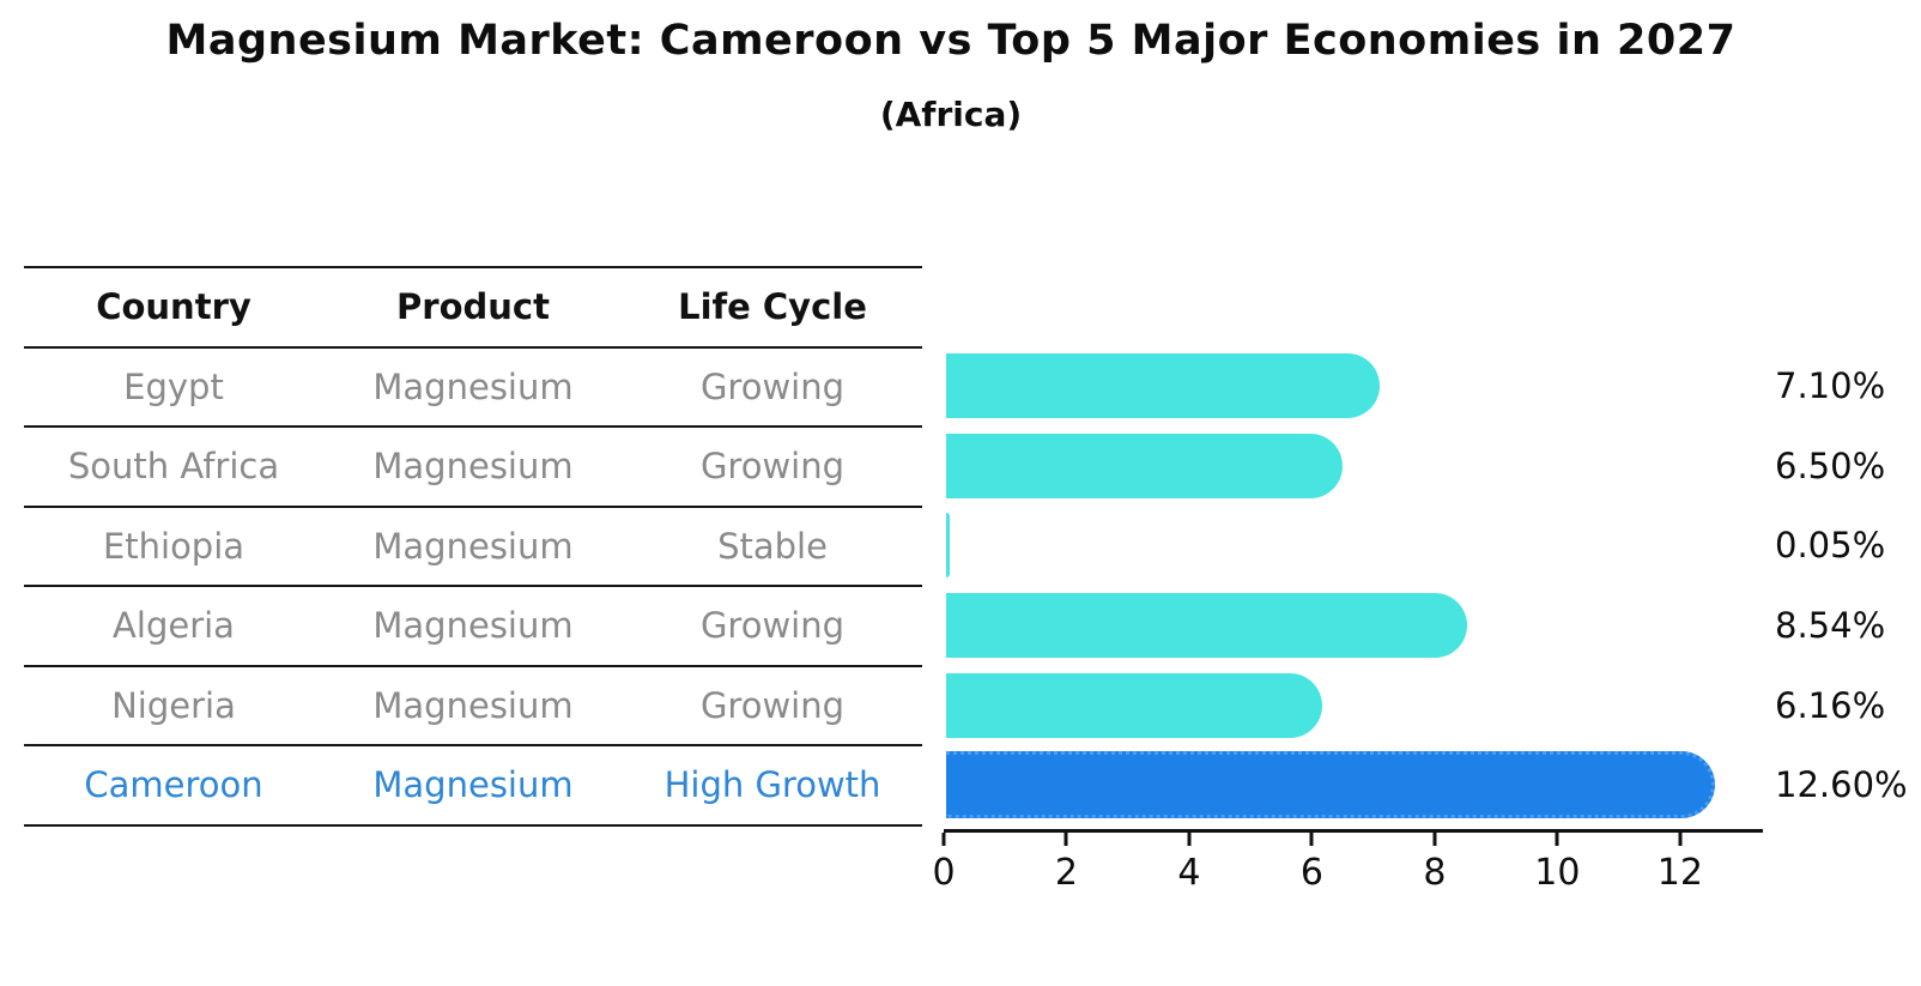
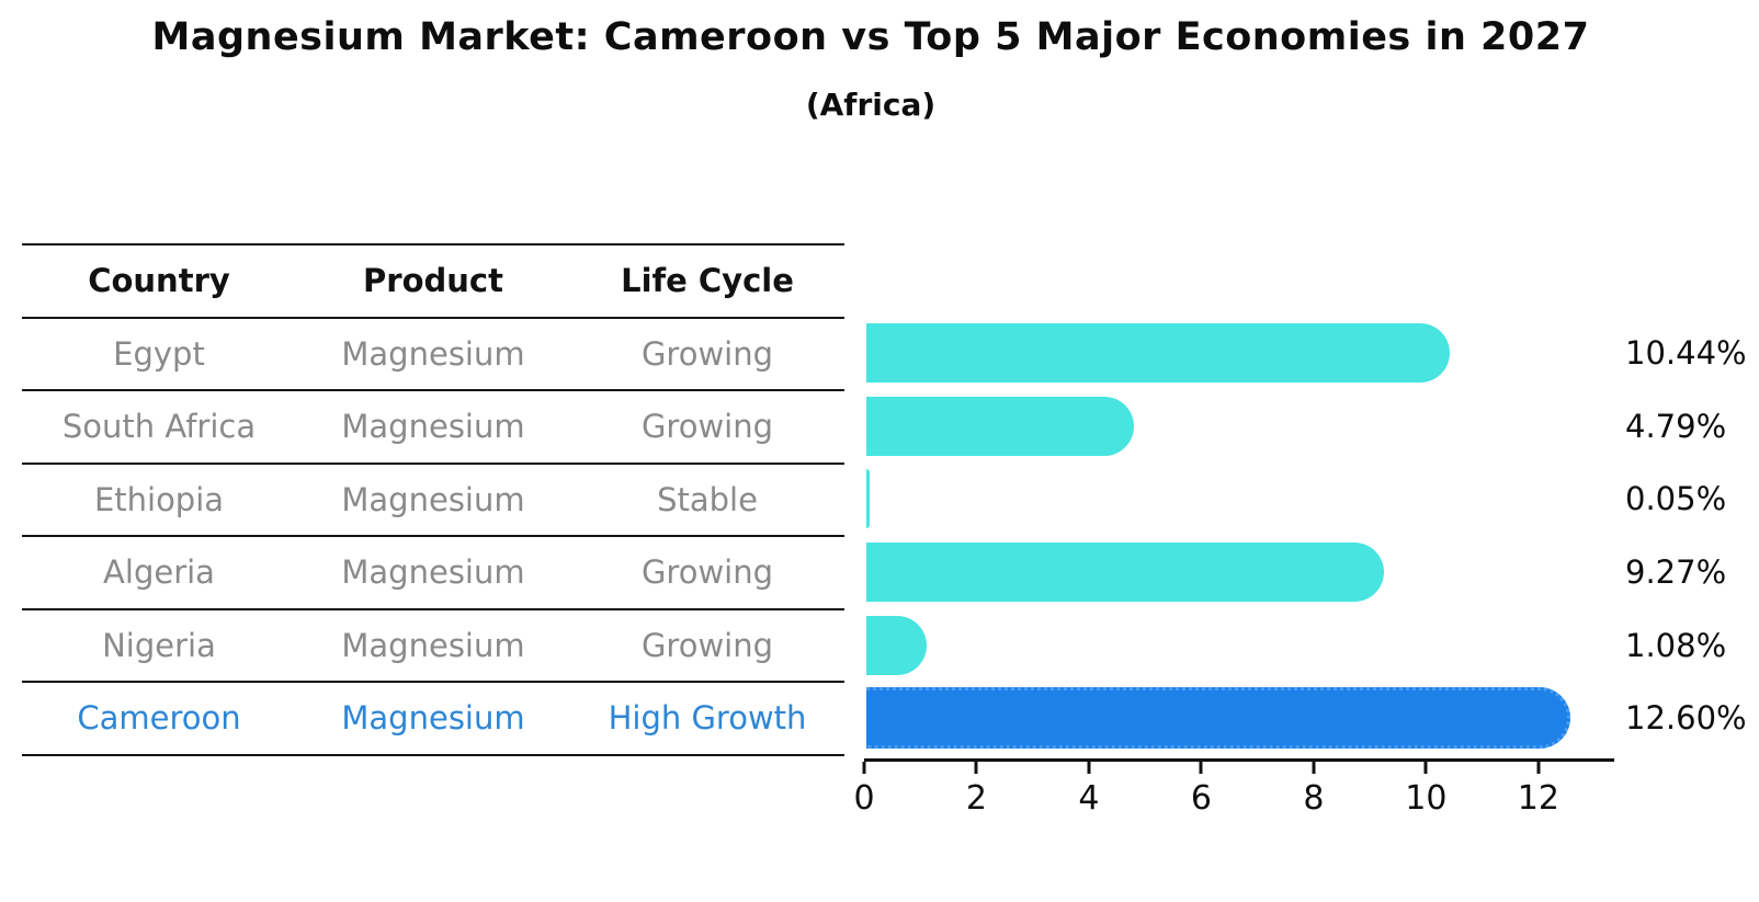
Egypt: 7.10% -> 10.44%
South Africa: 6.50% -> 4.79%
Algeria: 8.54% -> 9.27%
Nigeria: 6.16% -> 1.08%
